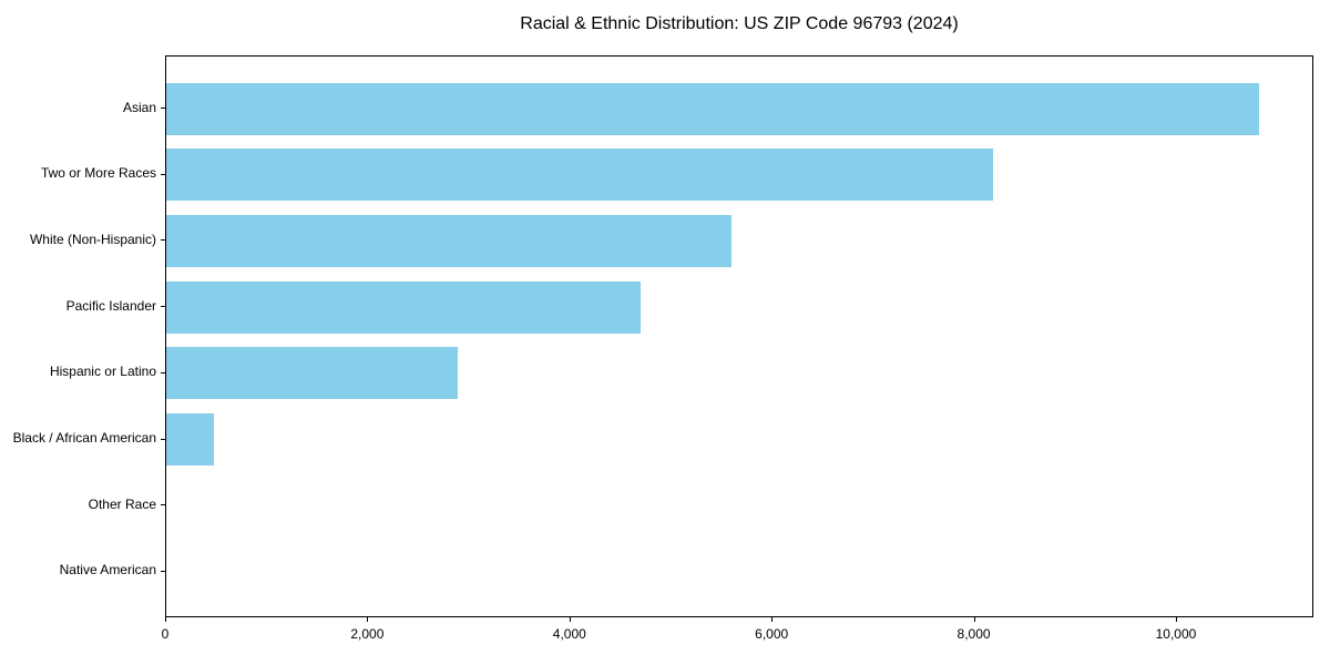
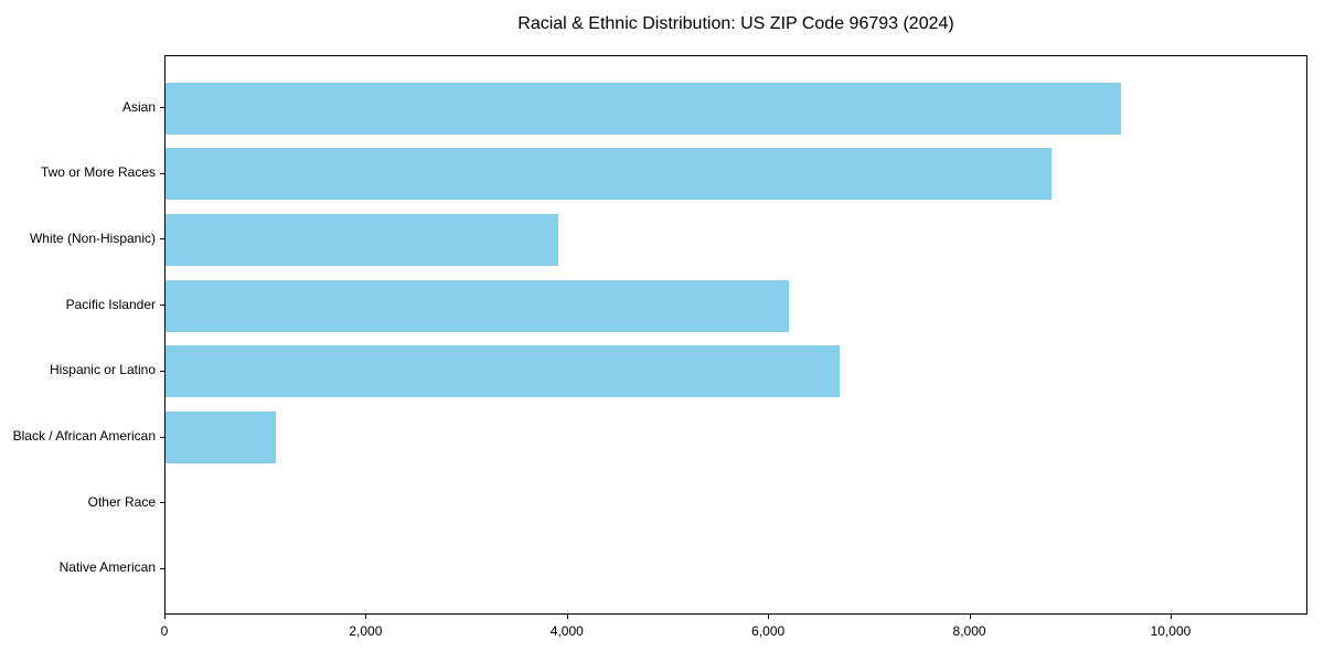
Asian: 10800 -> 9500
Two or More Races: 8200 -> 8800
White (Non-Hispanic): 5600 -> 3900
Pacific Islander: 4700 -> 6200
Hispanic or Latino: 2900 -> 6700
Black / African American: 500 -> 1100
